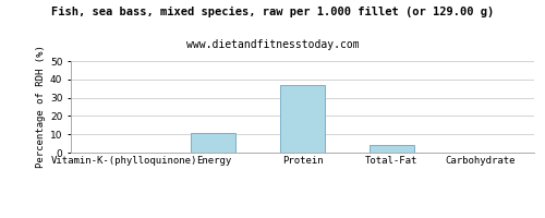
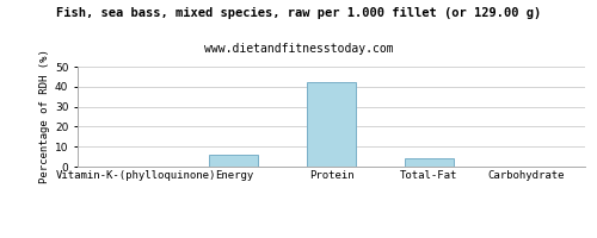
Energy: 11 -> 6
Protein: 37 -> 42
